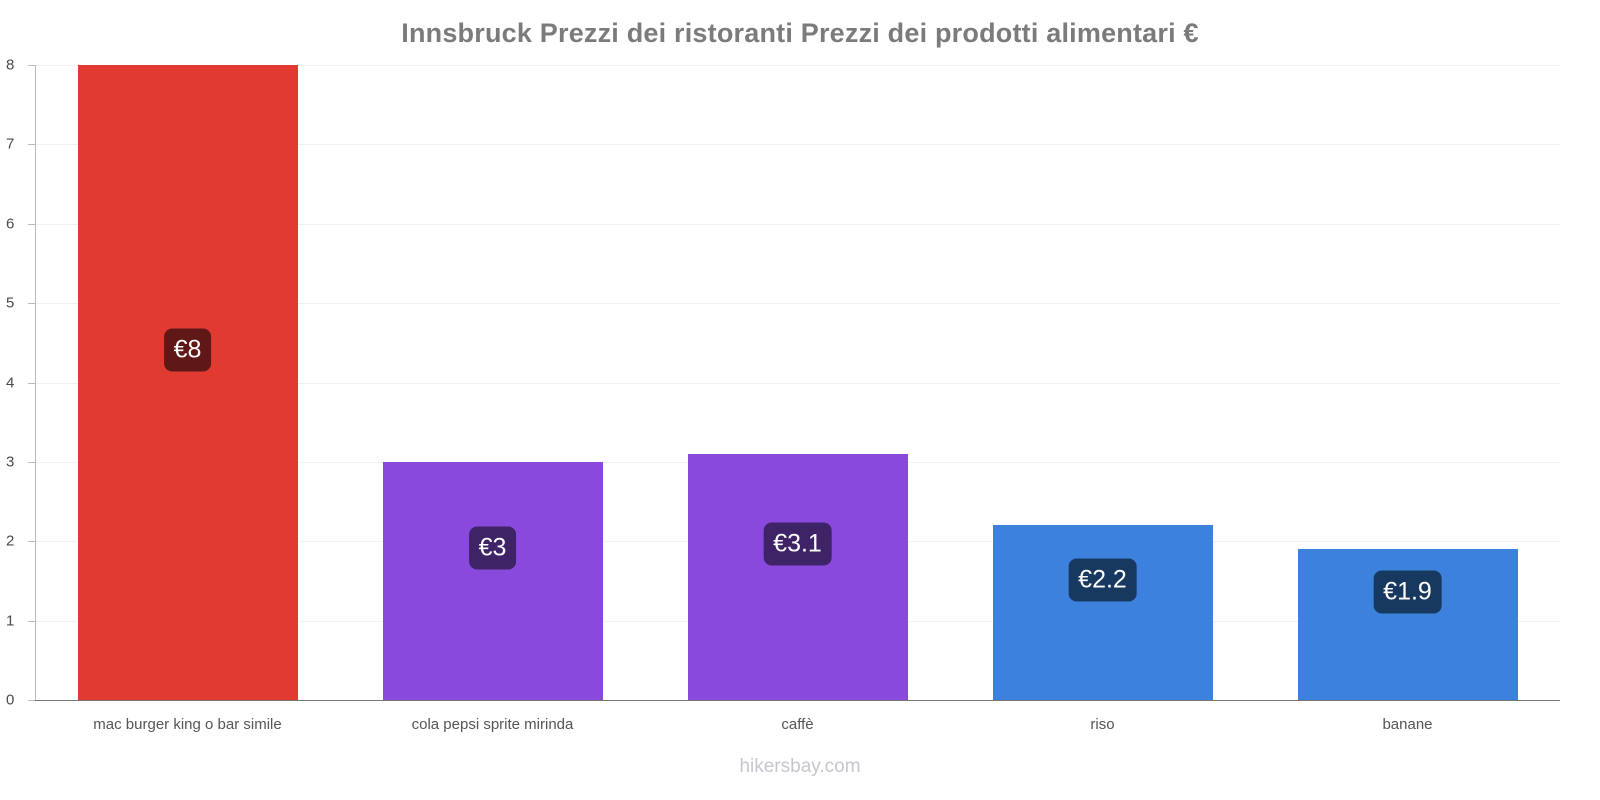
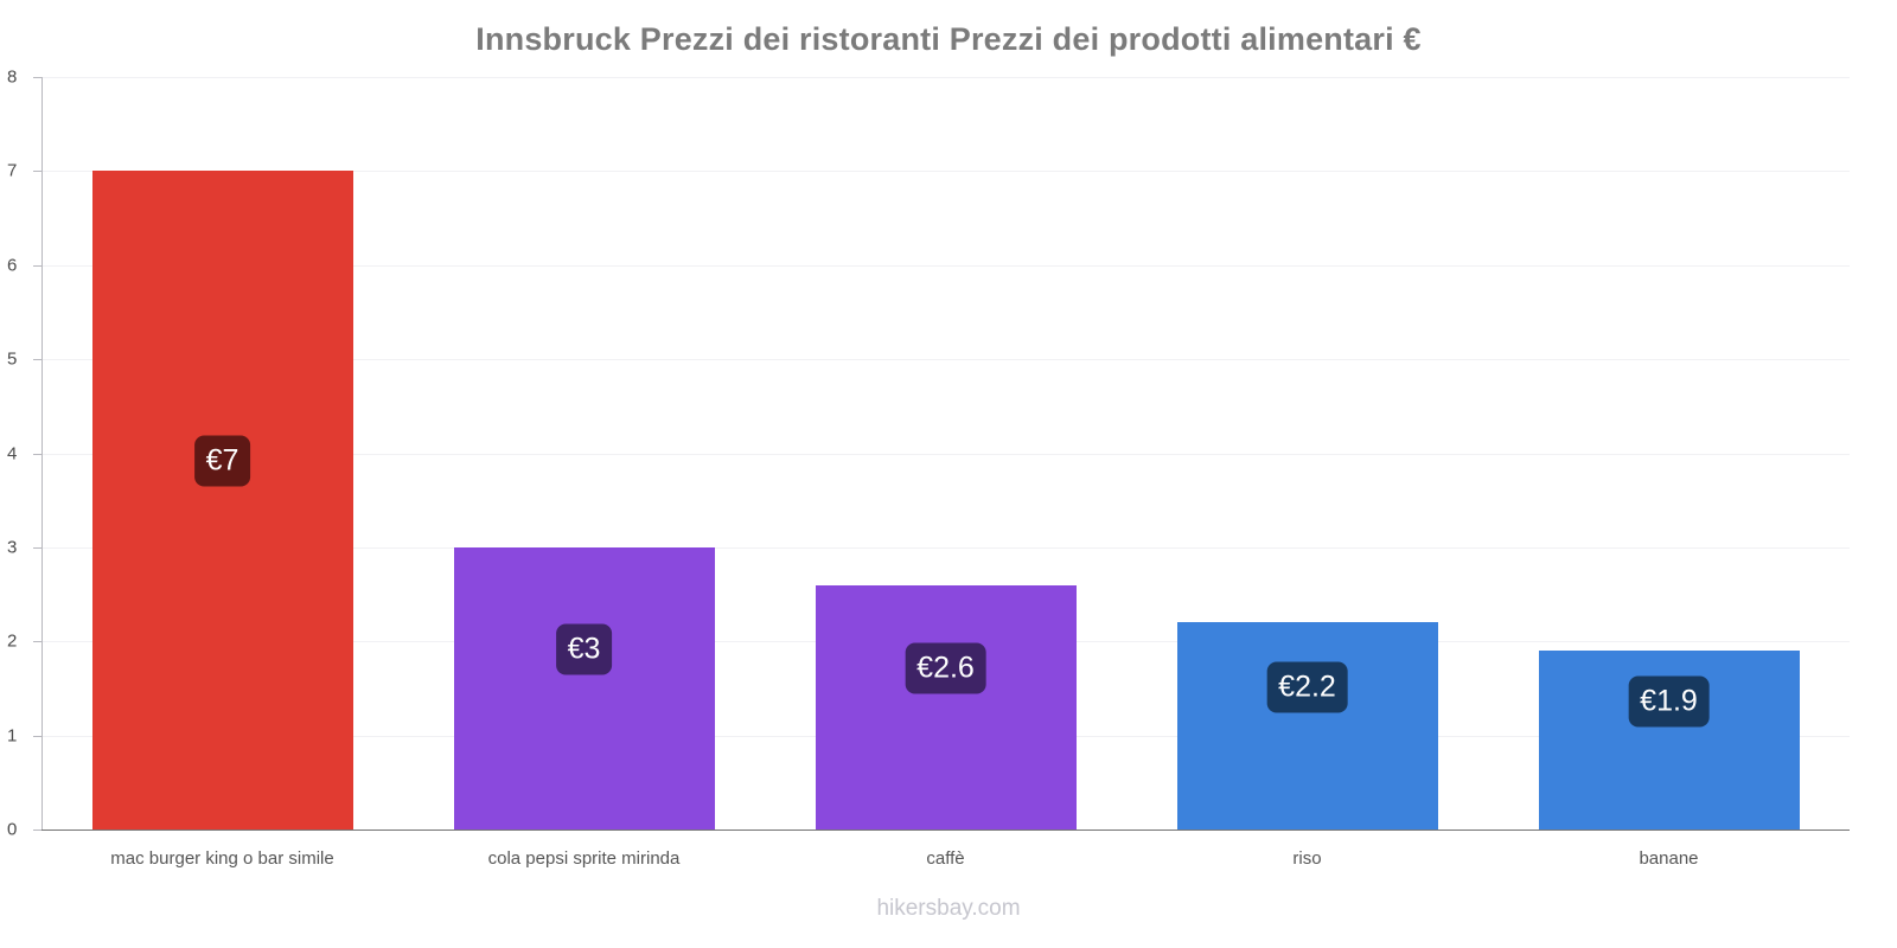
mac burger king o bar simile: €8 -> €7
caffè: €3.1 -> €2.6
